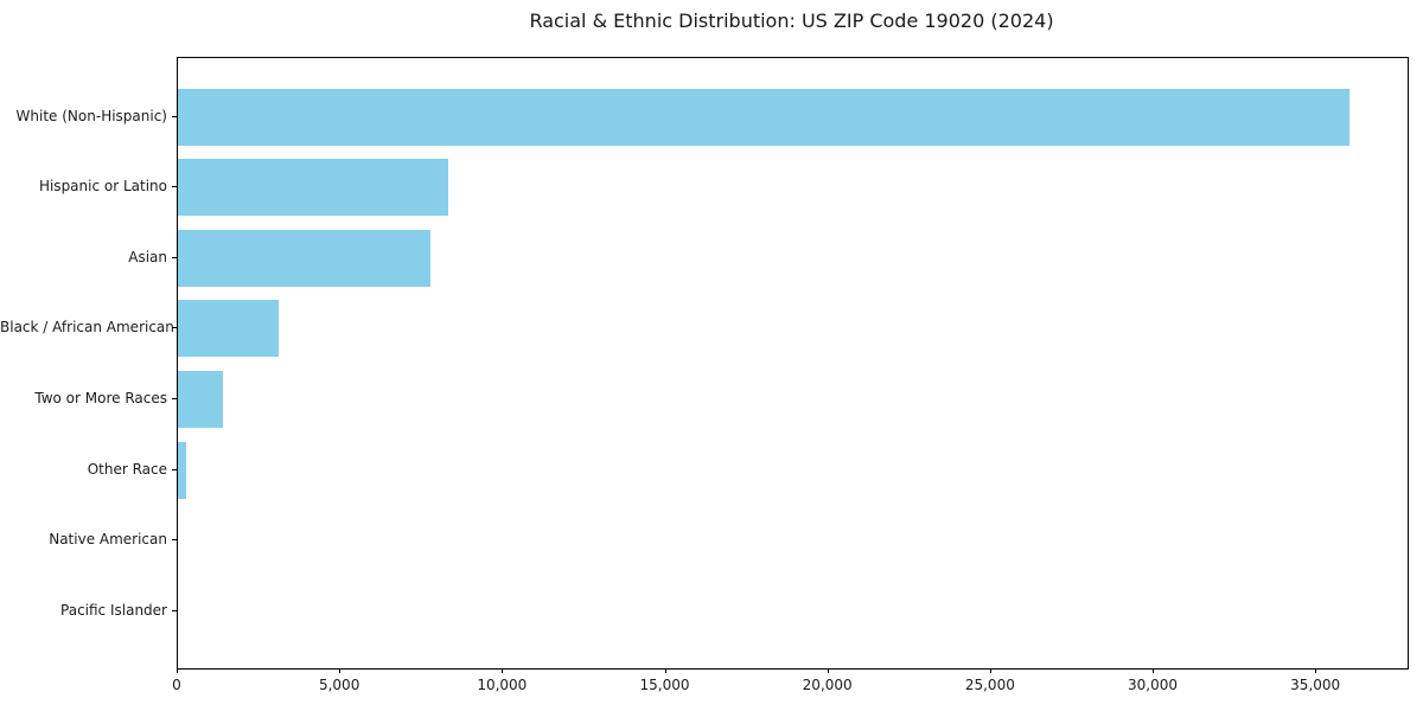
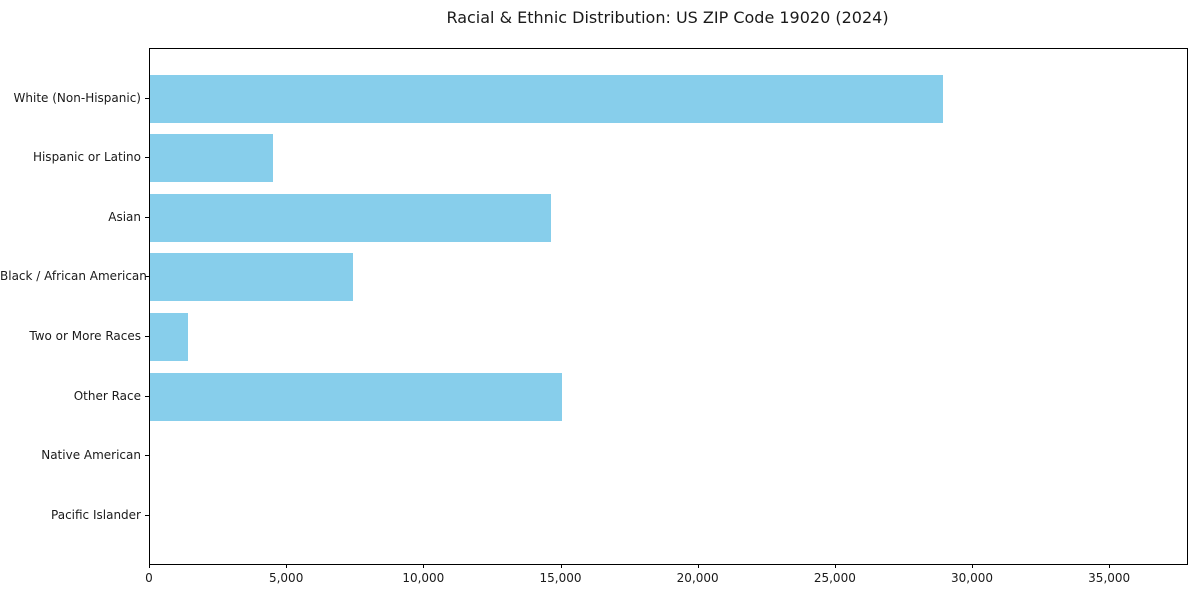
White (Non-Hispanic): 36000 -> 28900
Hispanic or Latino: 8300 -> 4500
Asian: 7800 -> 14600
Black / African American: 3100 -> 7400
Other Race: 200 -> 15000
